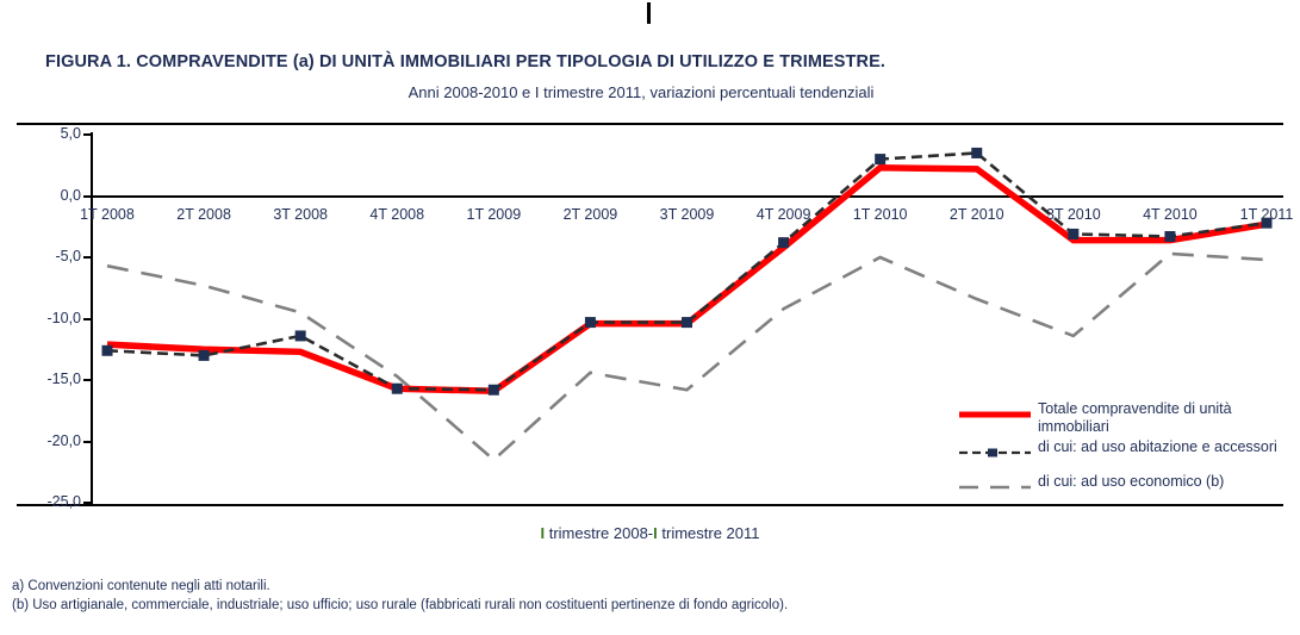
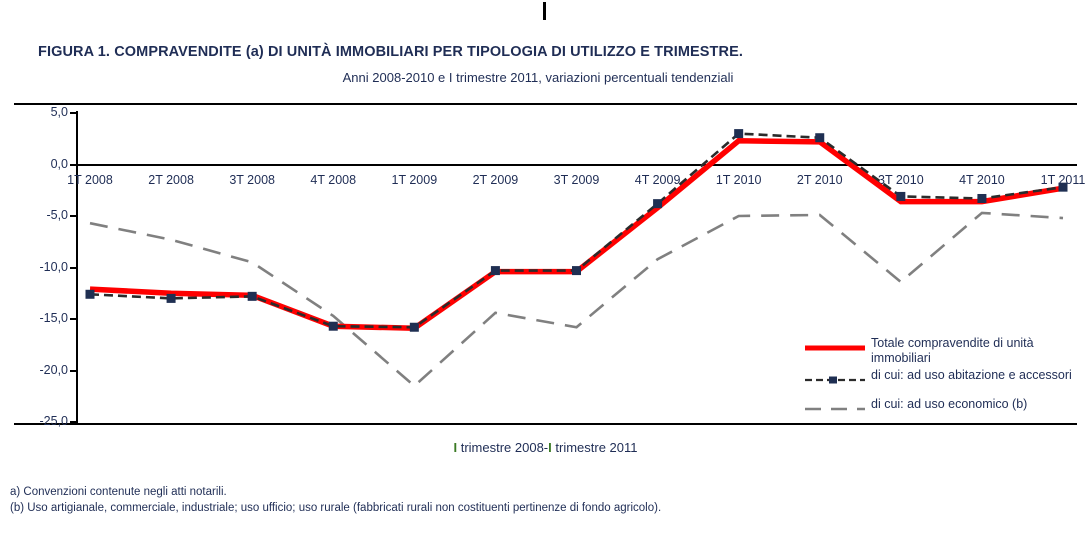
di cui: ad uso abitazione e accessori/3T 2008: -11,4 -> -12,8
di cui: ad uso abitazione e accessori/2T 2010: 3,5 -> 2,6
di cui: ad uso economico (b)/2T 2010: -8,4 -> -4,9
